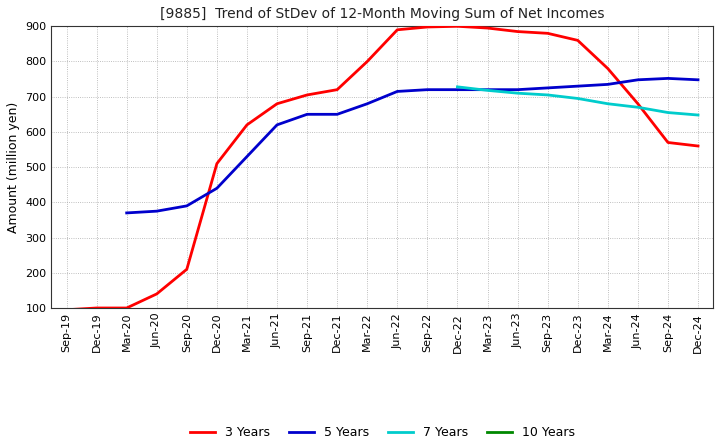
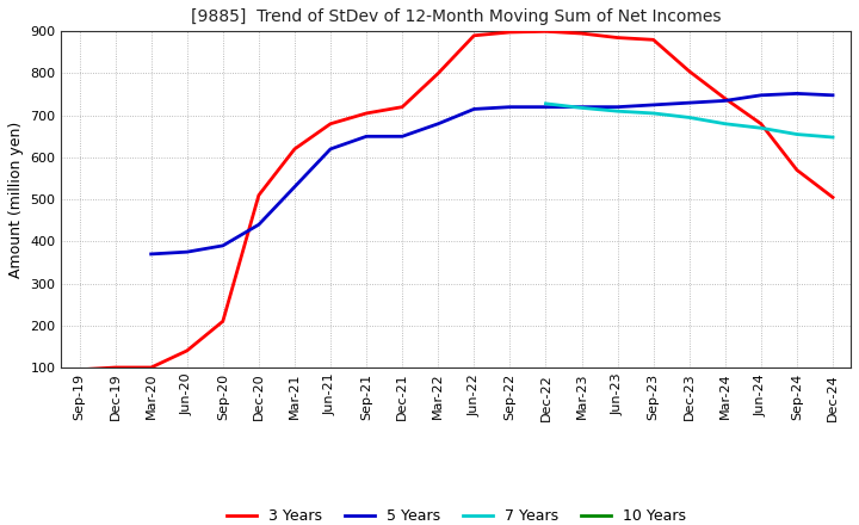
3 Years/Dec-23: 860 -> 805
3 Years/Mar-24: 780 -> 740
3 Years/Dec-24: 560 -> 505
